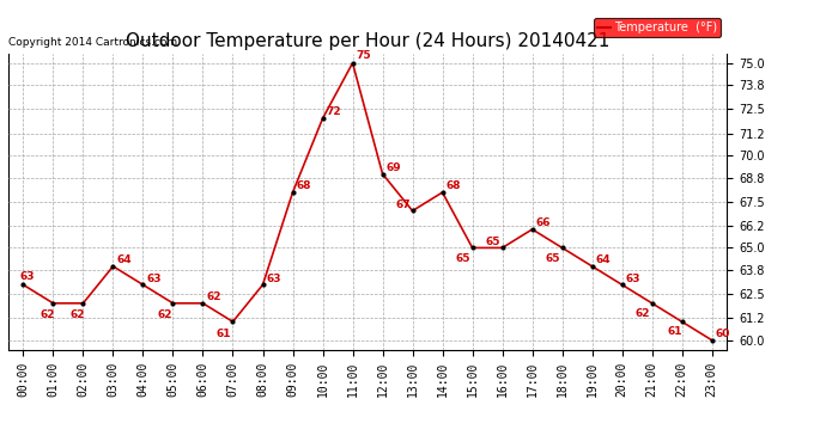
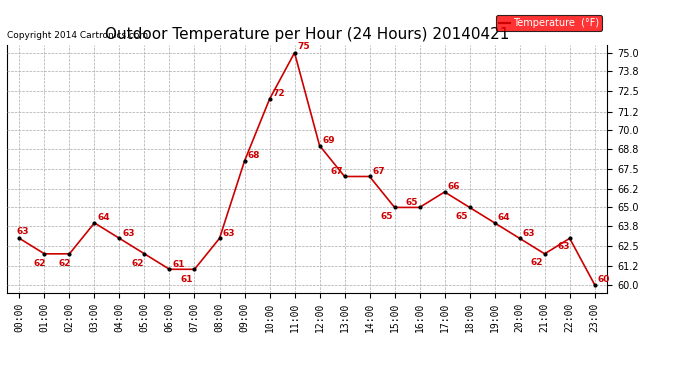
06:00: 62 -> 61
14:00: 68 -> 67
22:00: 61 -> 63
